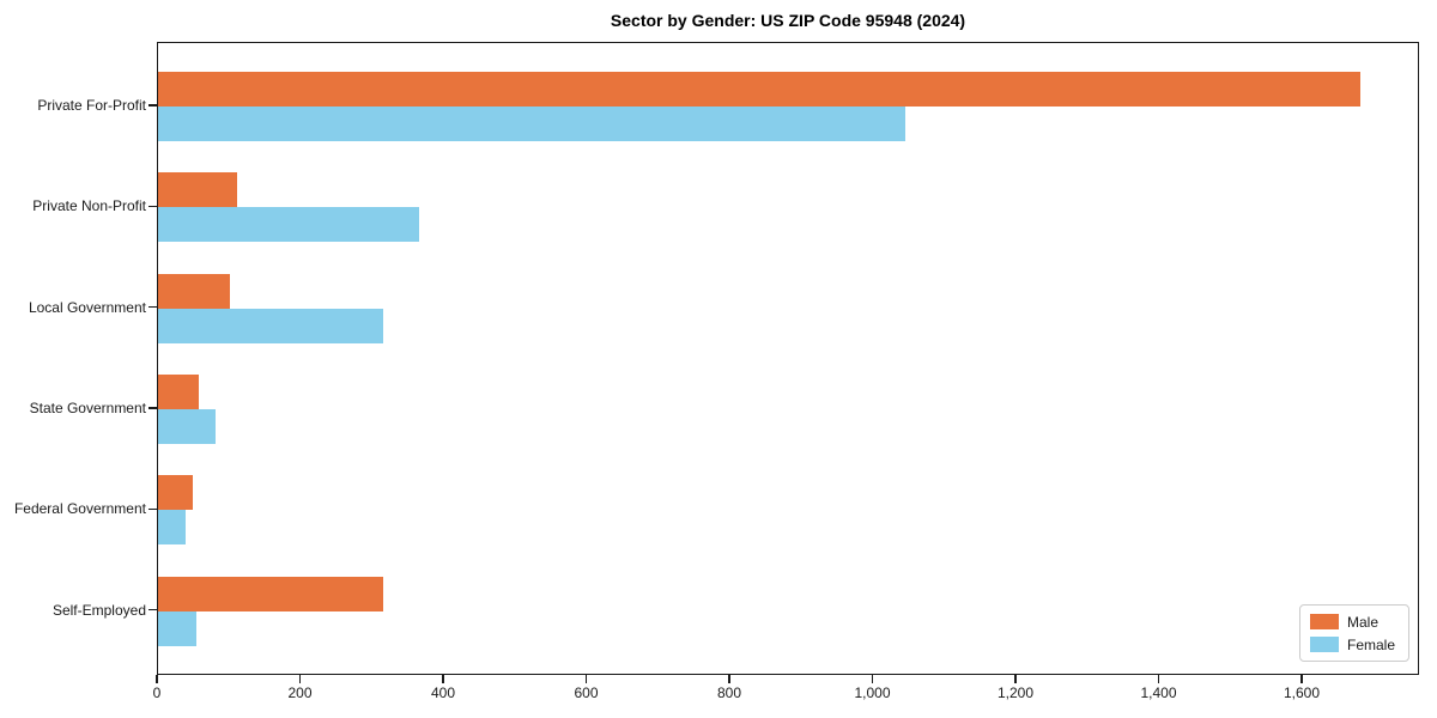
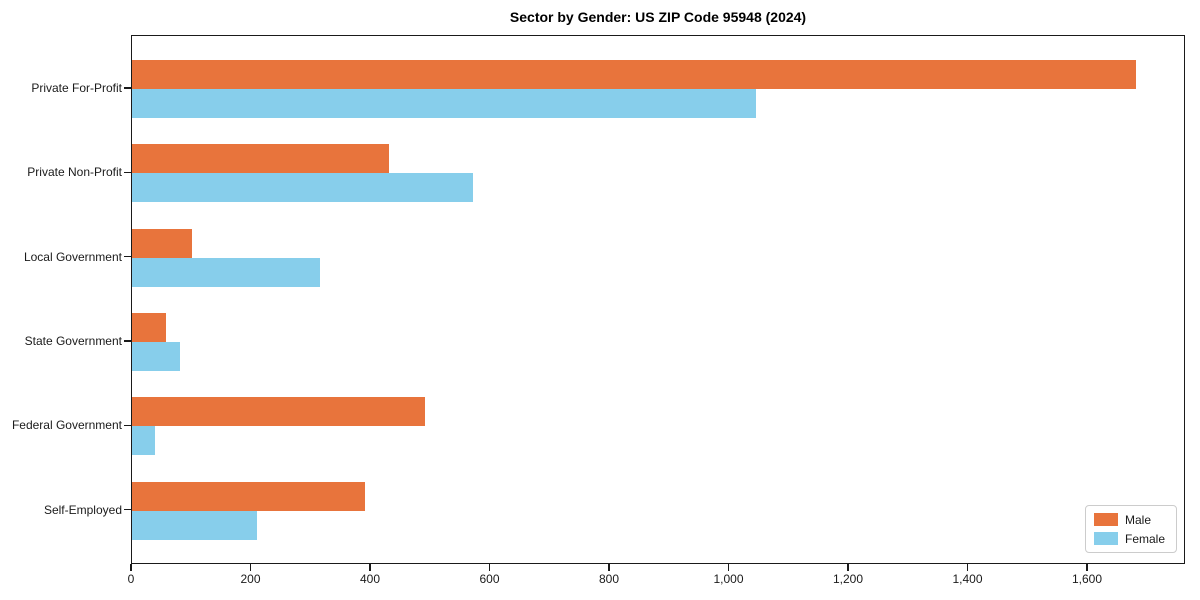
Male/Private Non-Profit: 110 -> 430
Female/Private Non-Profit: 360 -> 570
Male/Federal Government: 50 -> 490
Male/Self-Employed: 310 -> 390
Female/Self-Employed: 50 -> 210
